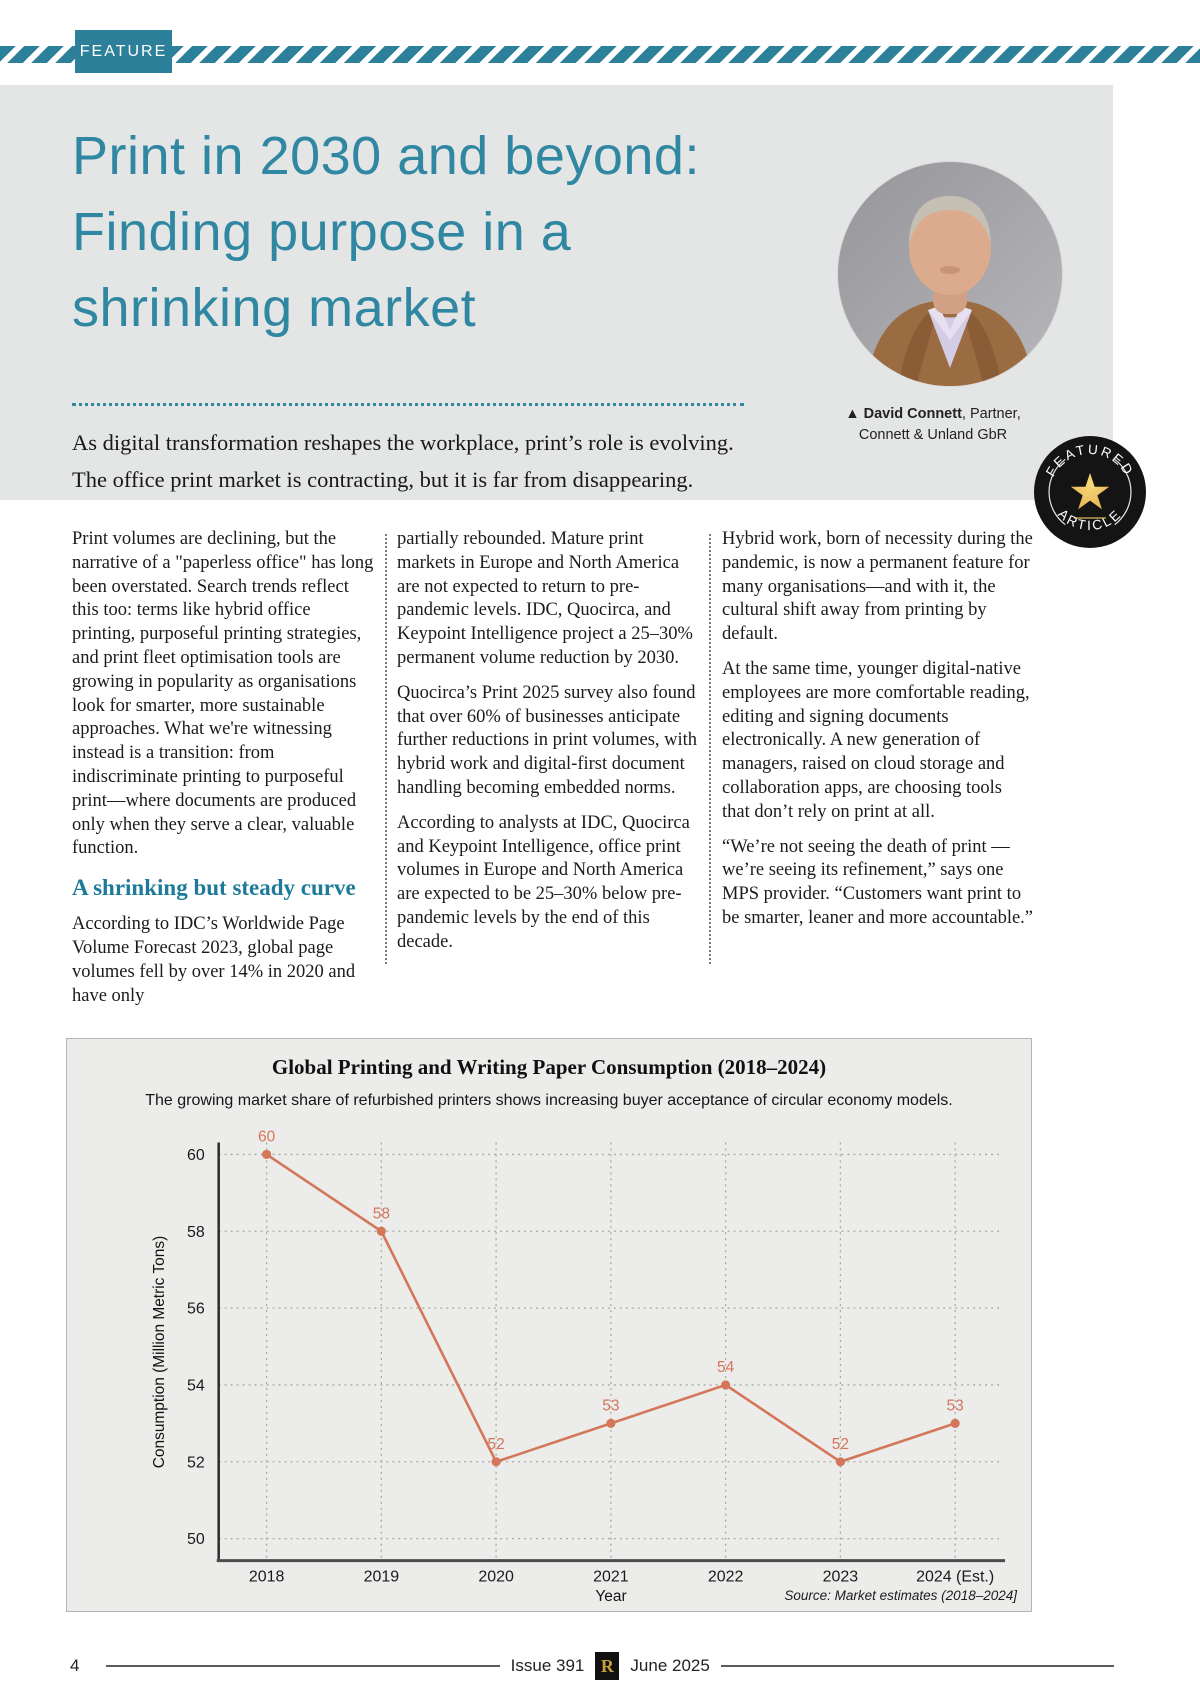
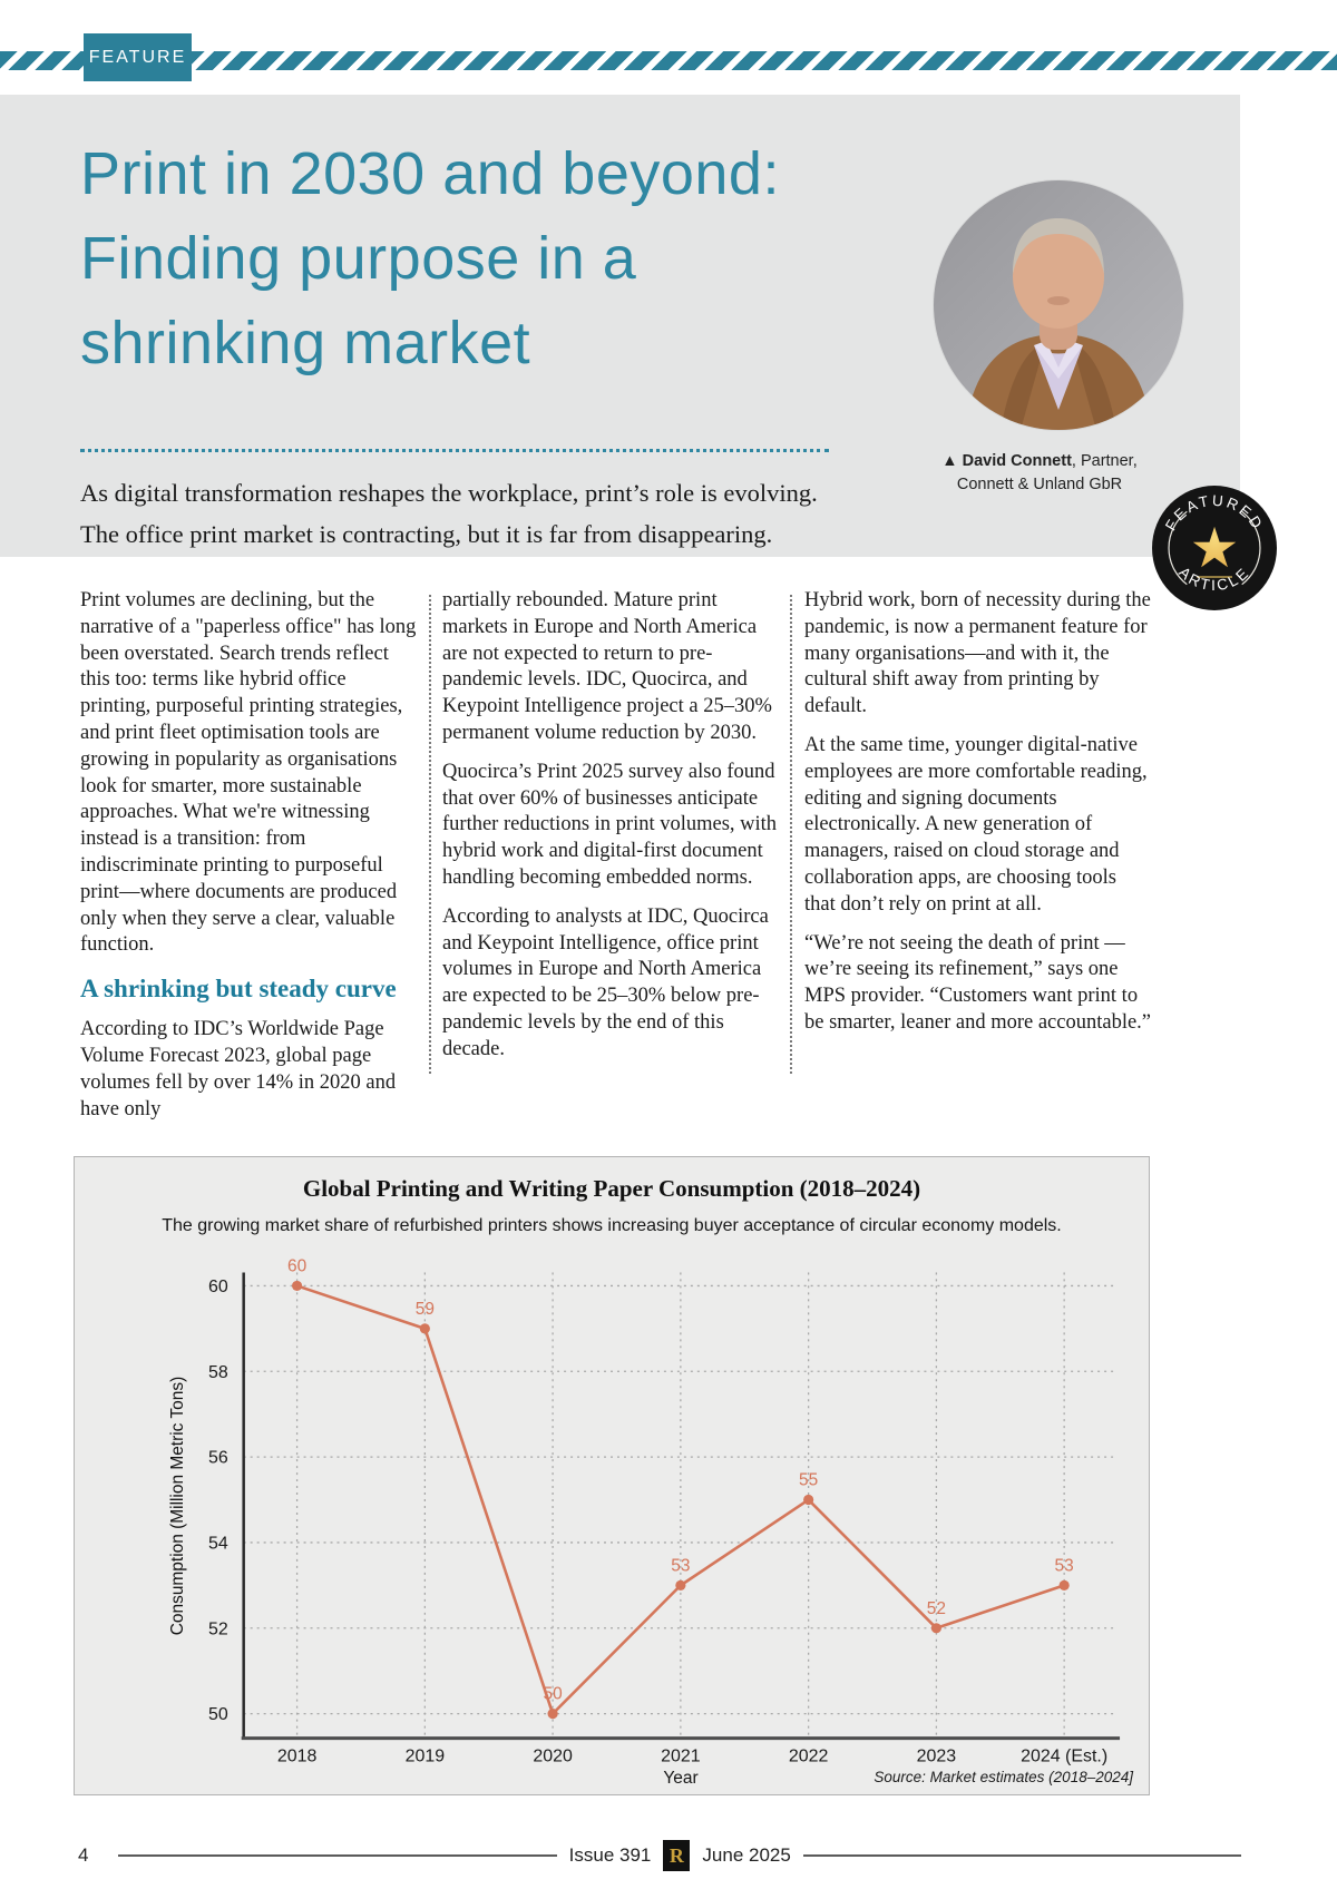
2019: 58 -> 59
2020: 52 -> 50
2022: 54 -> 55
